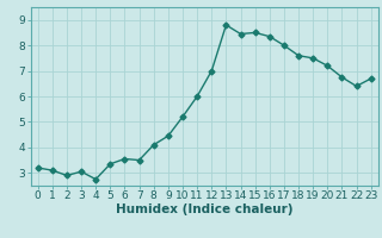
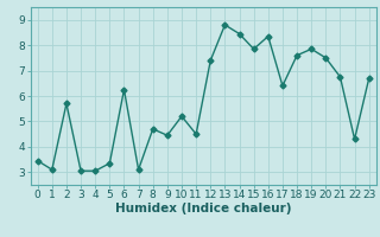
0: 3.20 -> 3.45
2: 2.90 -> 5.70
4: 2.75 -> 3.05
6: 3.55 -> 6.25
7: 3.50 -> 3.10
8: 4.10 -> 4.70
11: 6.00 -> 4.50
12: 7.00 -> 7.40
15: 8.50 -> 7.85
17: 8.00 -> 6.40
19: 7.50 -> 7.85
20: 7.20 -> 7.50
22: 6.40 -> 4.30
